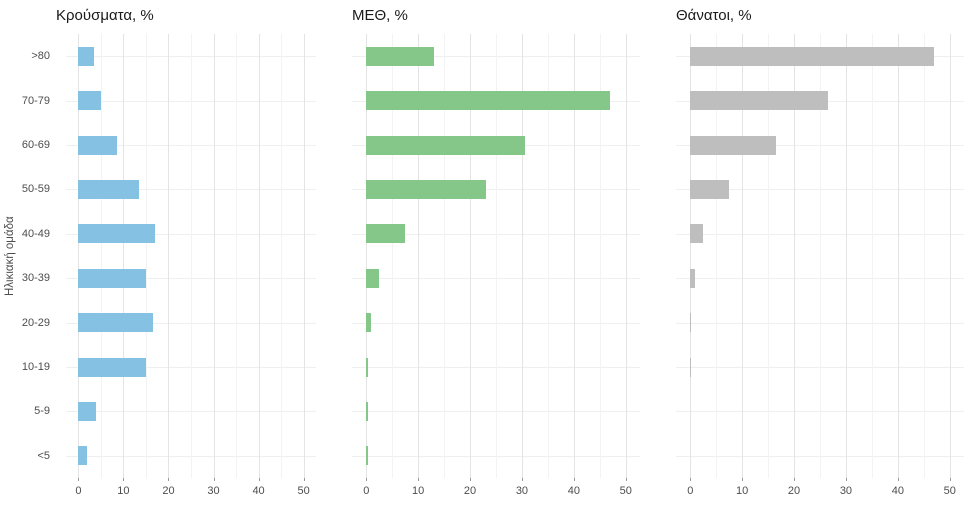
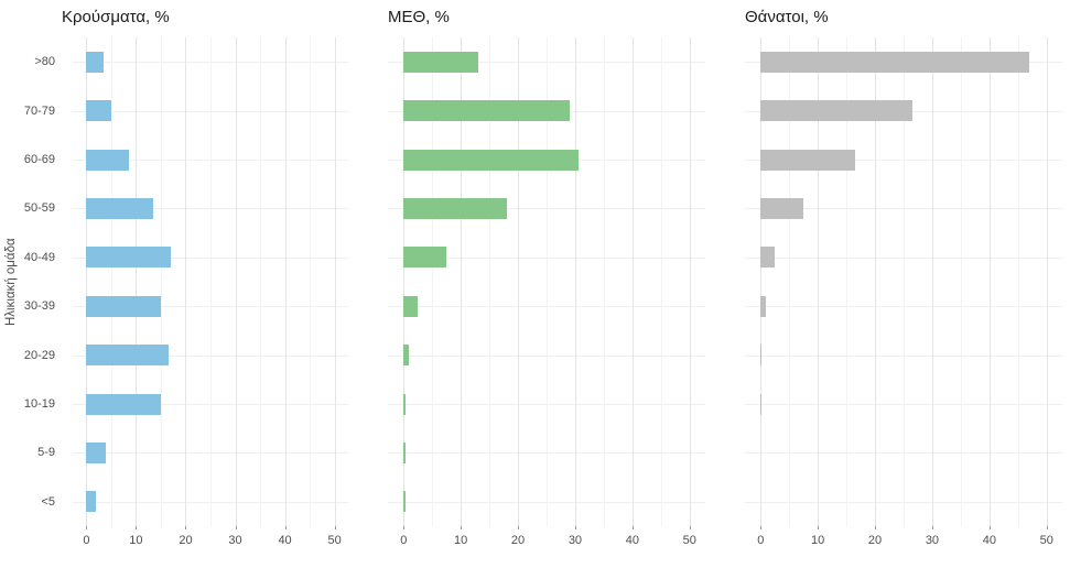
ΜΕΘ, %/70-79: 47 -> 29
ΜΕΘ, %/50-59: 23 -> 18
